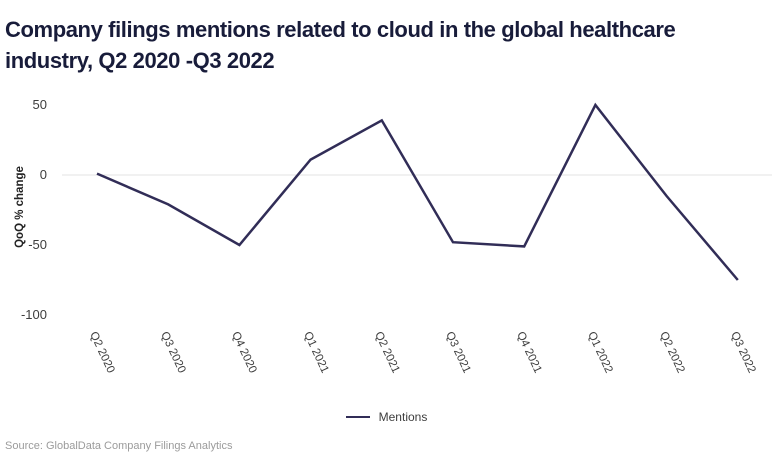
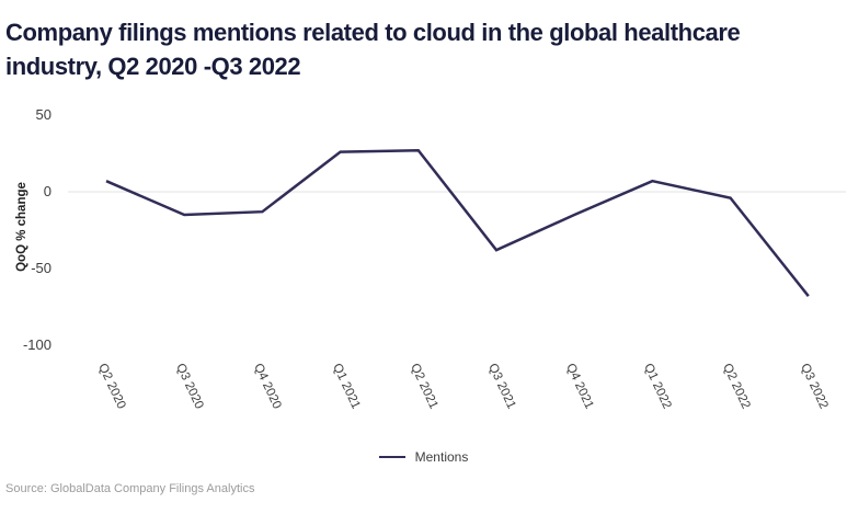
Q2 2020: 1 -> 7
Q3 2020: -21 -> -15
Q4 2020: -50 -> -13
Q1 2021: 11 -> 26
Q2 2021: 39 -> 27
Q3 2021: -48 -> -38
Q4 2021: -51 -> -15
Q1 2022: 50 -> 7
Q2 2022: -15 -> -4
Q3 2022: -75 -> -68
